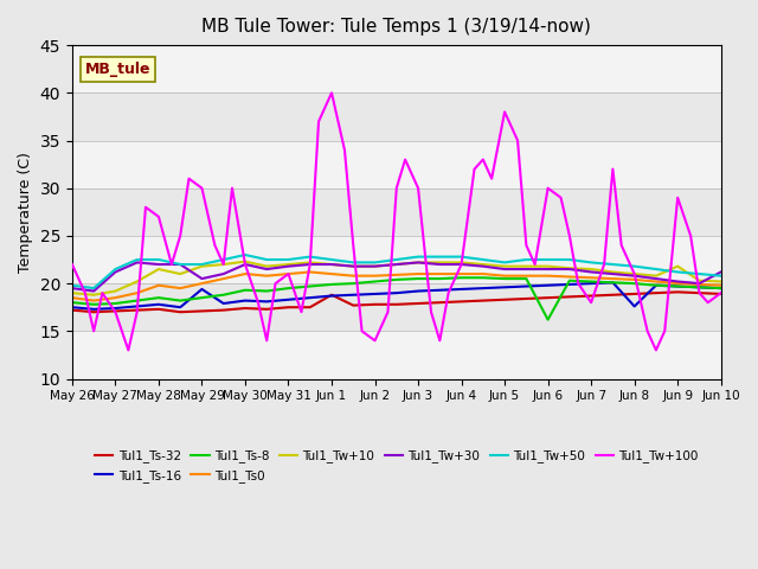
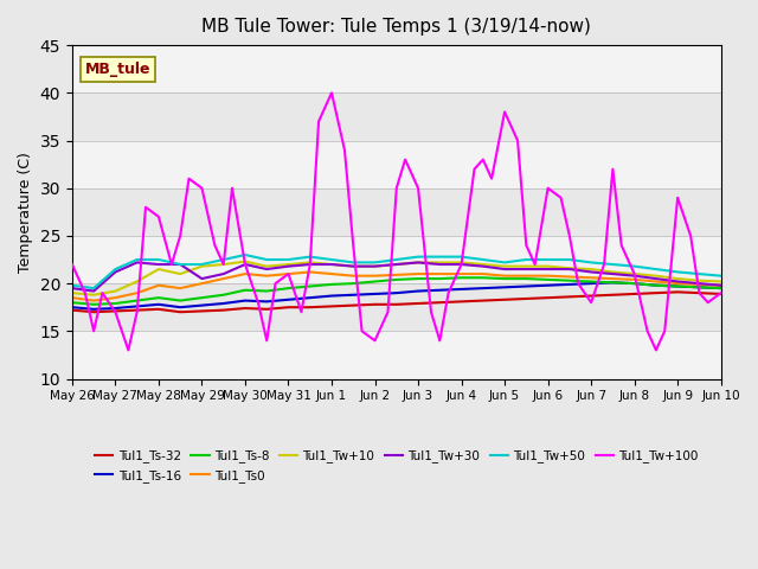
Tul1_Ts-16/May 29: 19.4 -> 17.7
Tul1_Ts-32/Jun 1: 18.8 -> 17.6
Tul1_Ts-8/Jun 6: 16.2 -> 20.4
Tul1_Ts-16/Jun 8: 17.6 -> 20.0
Tul1_Tw+10/Jun 9: 21.8 -> 20.5
Tul1_Tw+30/Jun 10: 21.2 -> 19.8
